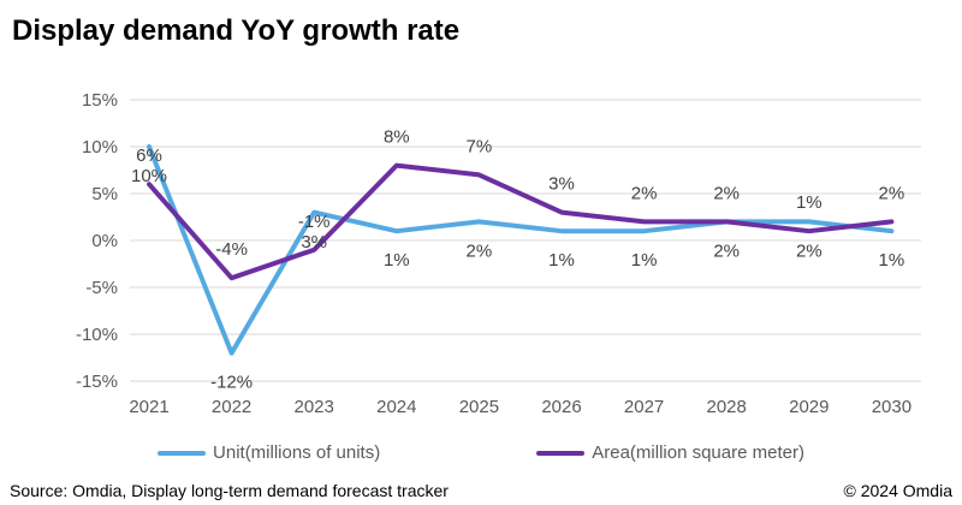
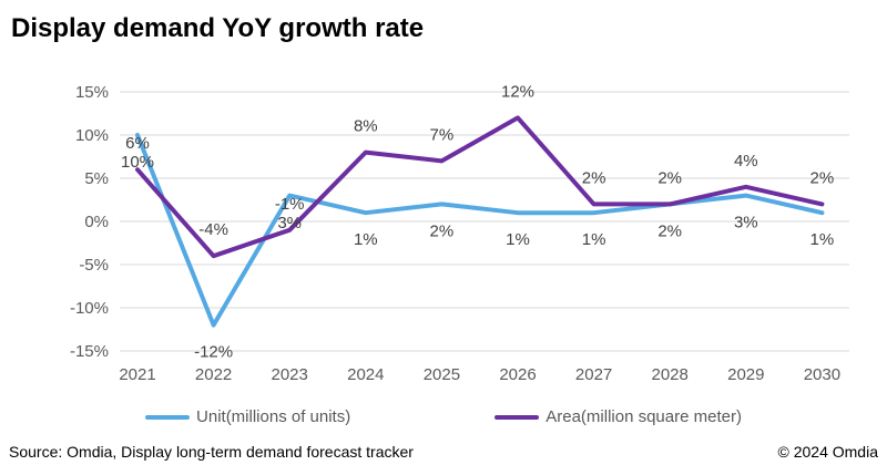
Area(million square meter)/2026: 3% -> 12%
Unit(millions of units)/2029: 2% -> 3%
Area(million square meter)/2029: 1% -> 4%
